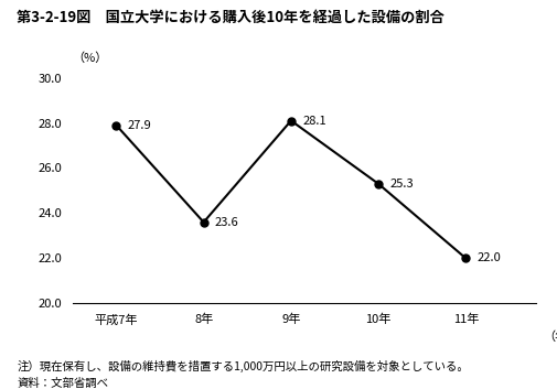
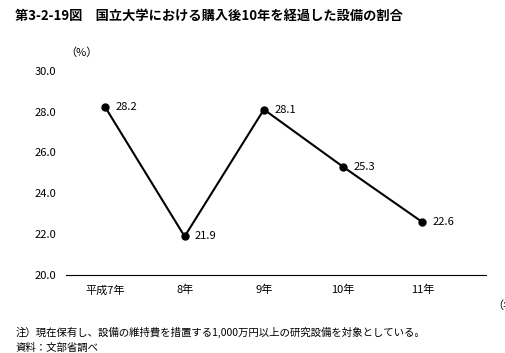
平成7年: 27.9 -> 28.2
8年: 23.6 -> 21.9
11年: 22.0 -> 22.6
